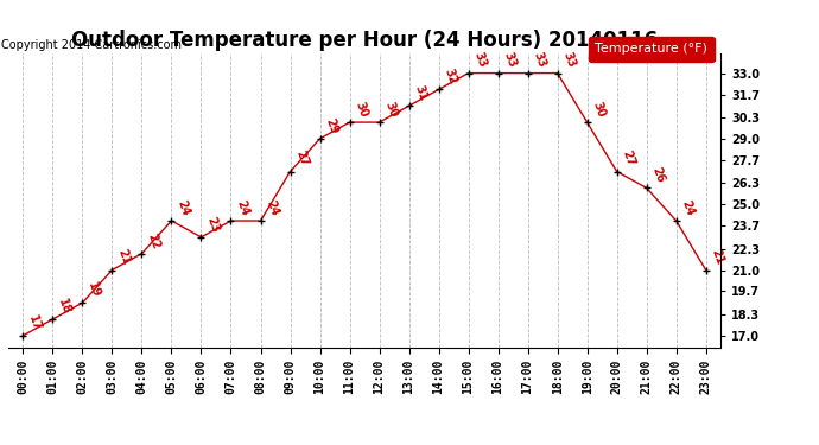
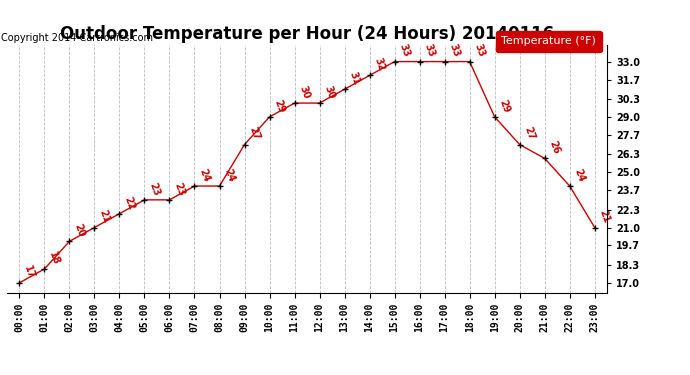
02:00: 19 -> 20
05:00: 24 -> 23
19:00: 30 -> 29
